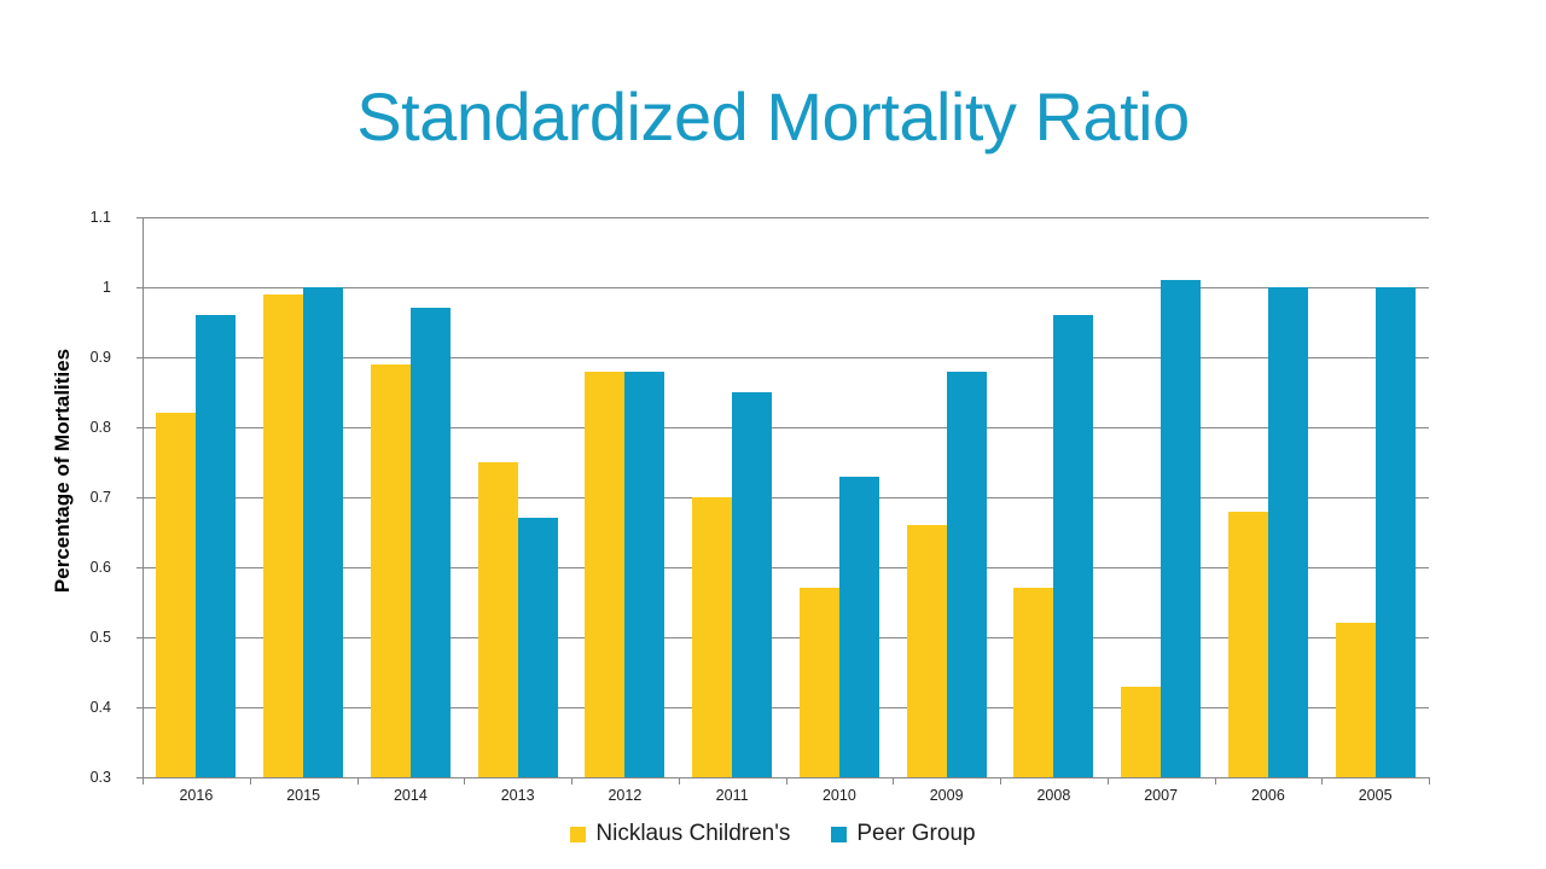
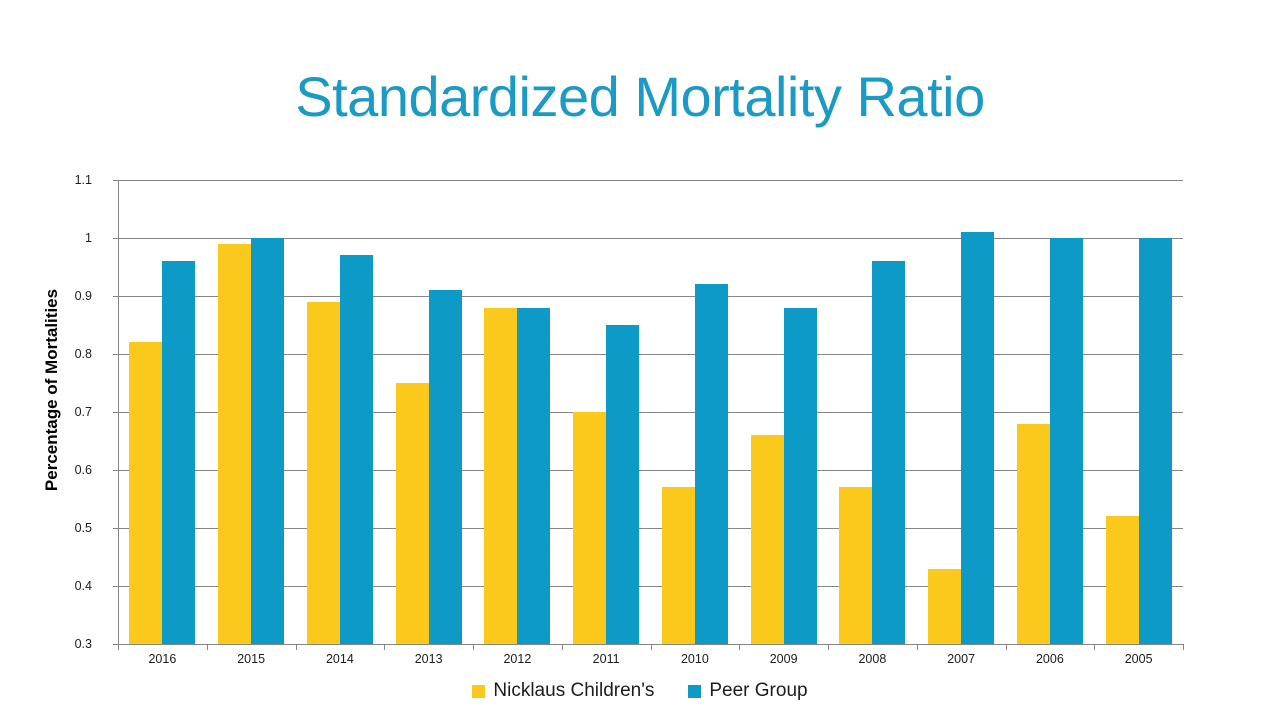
Peer Group/2013: 0.67 -> 0.91
Peer Group/2010: 0.73 -> 0.92
